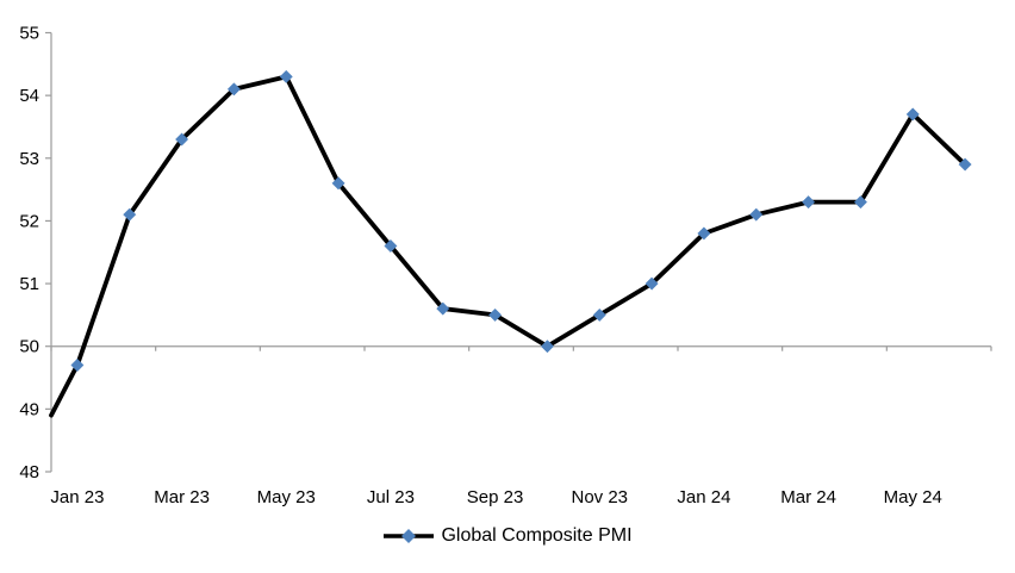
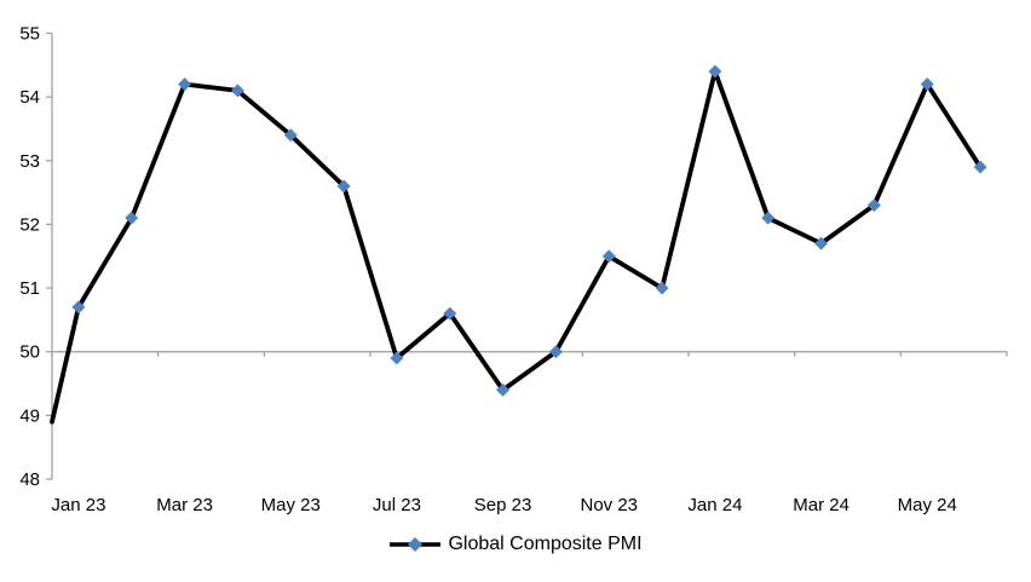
Jan 23: 49.7 -> 50.7
Mar 23: 53.3 -> 54.2
May 23: 54.3 -> 53.4
Jul 23: 51.6 -> 49.9
Sep 23: 50.5 -> 49.4
Nov 23: 50.5 -> 51.5
Jan 24: 51.8 -> 54.4
Mar 24: 52.3 -> 51.7
May 24: 53.7 -> 54.2
